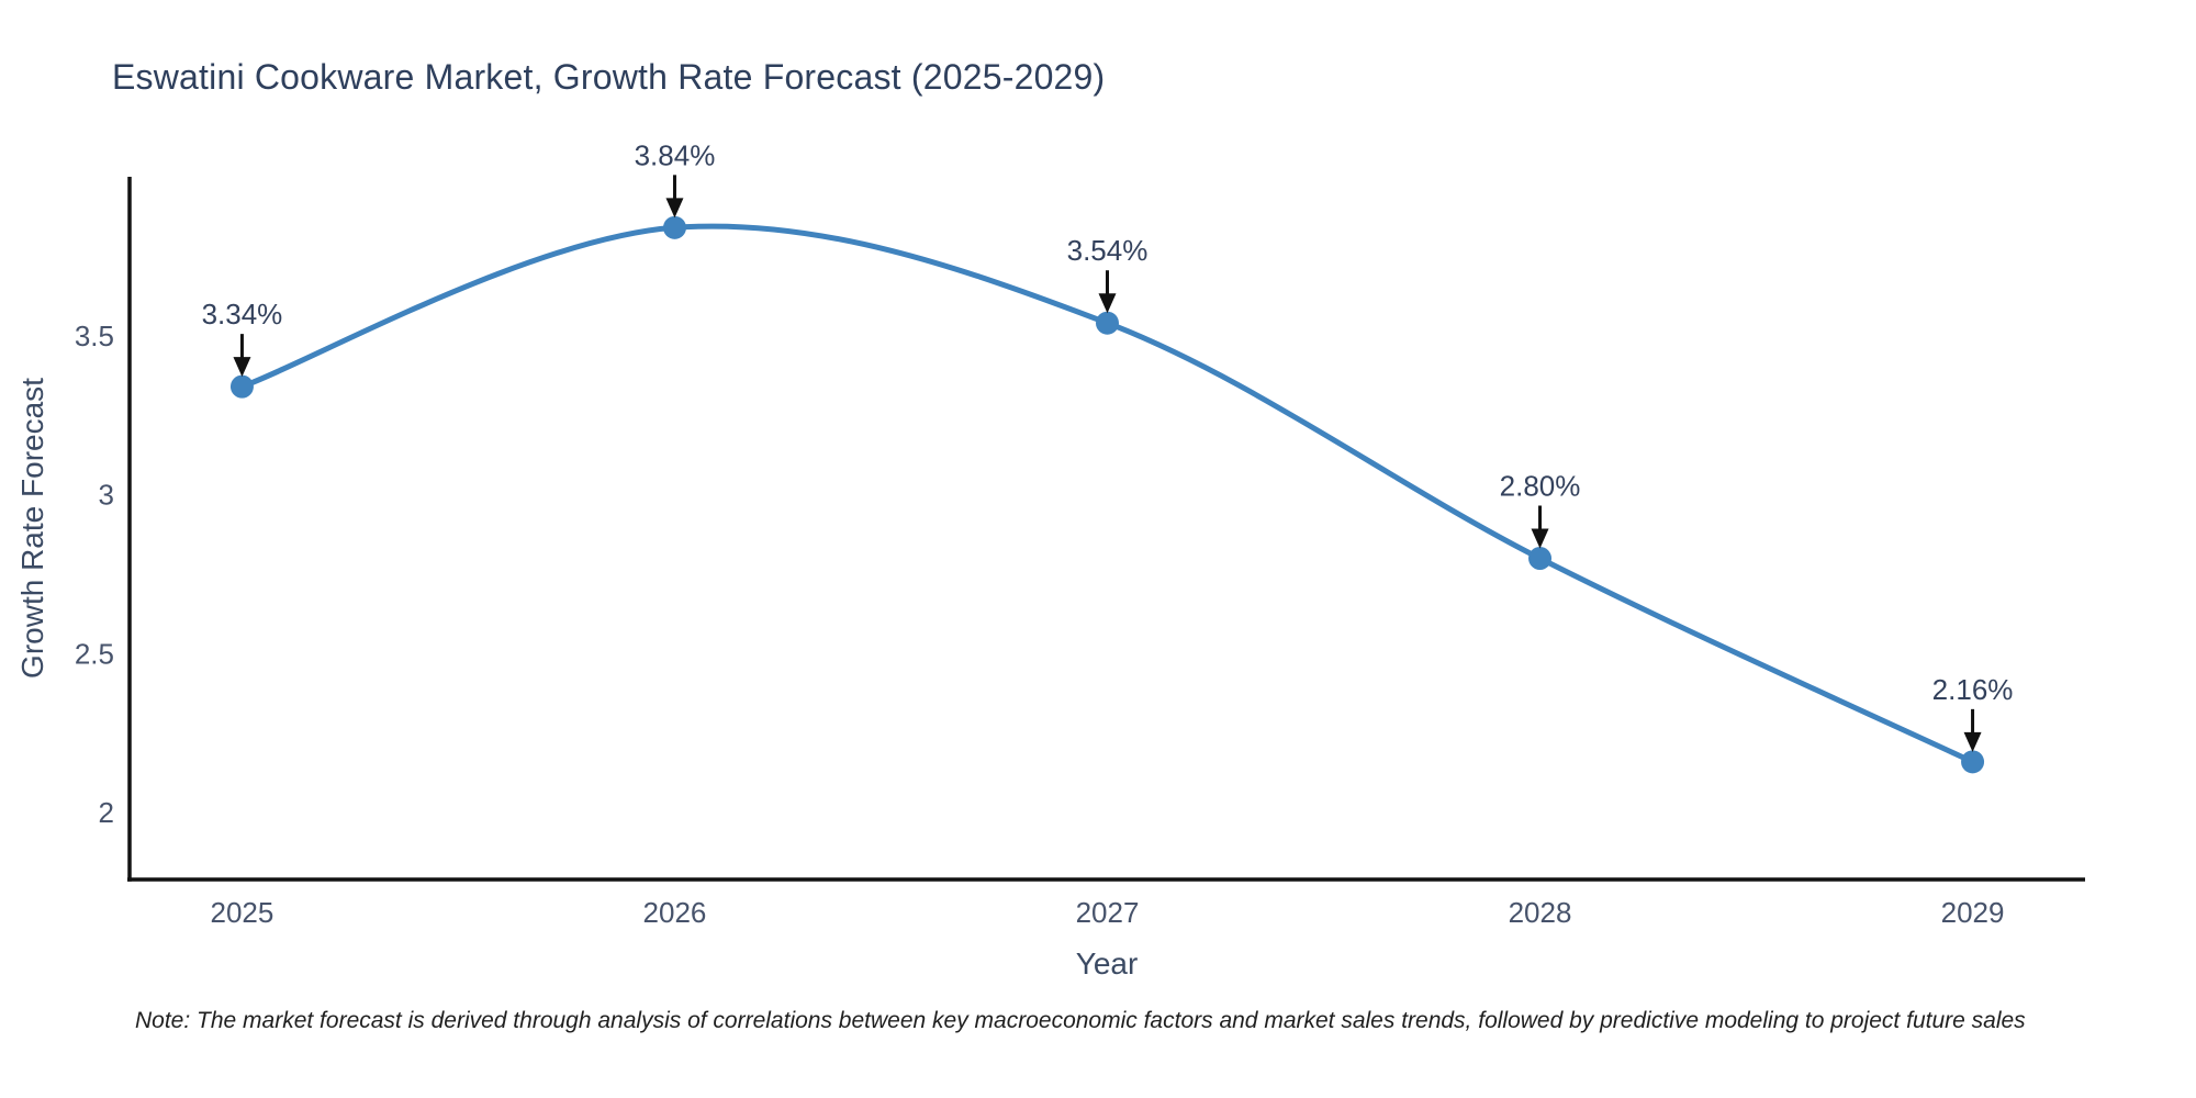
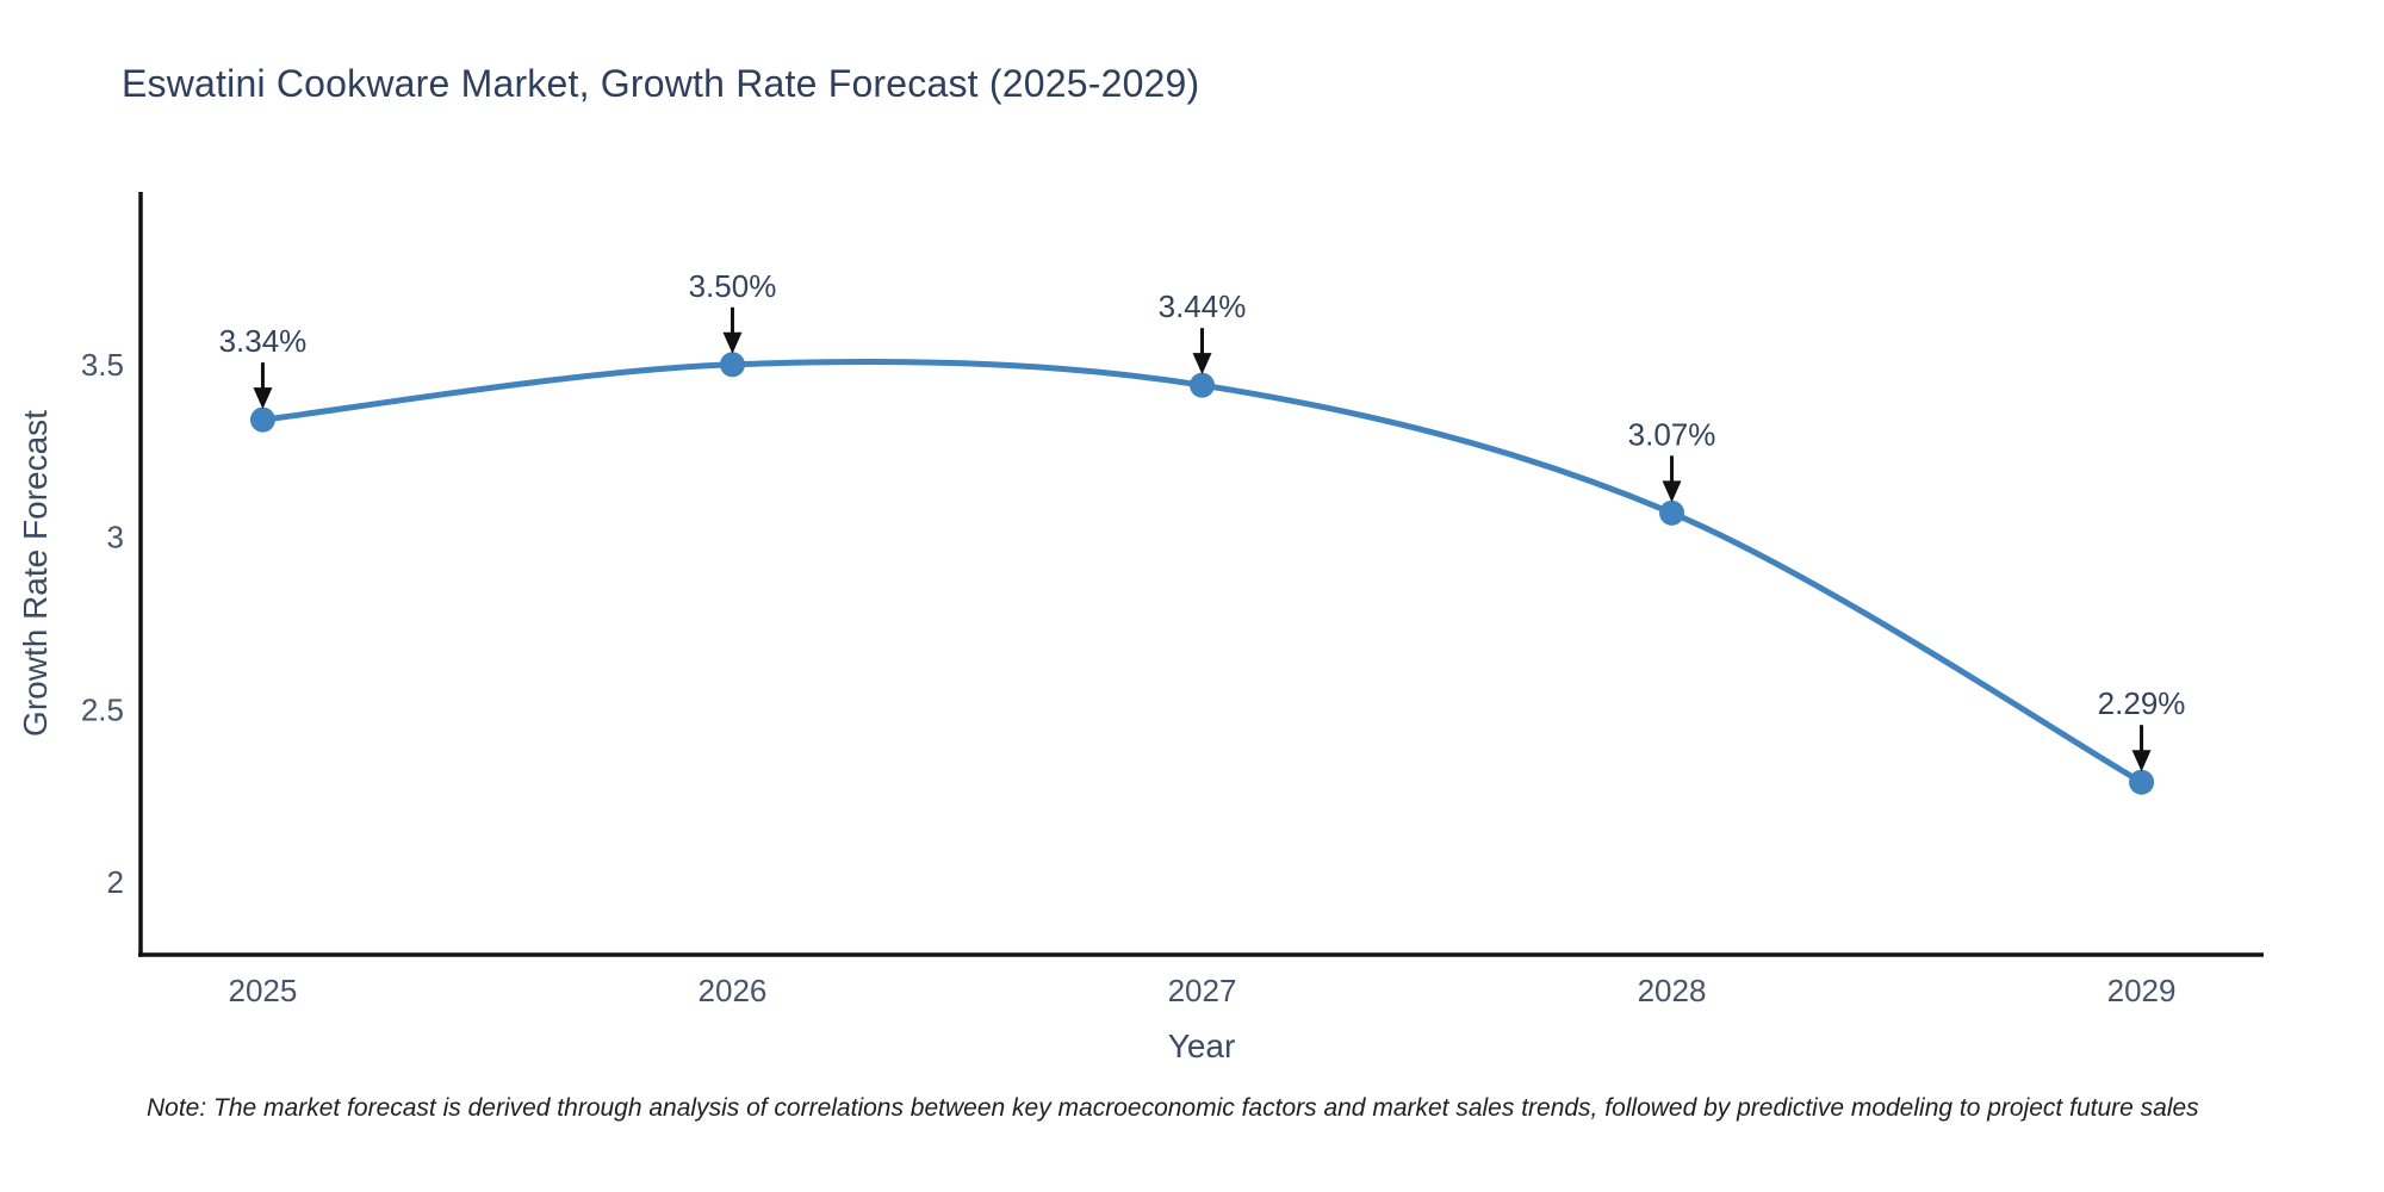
2026: 3.84% -> 3.50%
2027: 3.54% -> 3.44%
2028: 2.80% -> 3.07%
2029: 2.16% -> 2.29%
